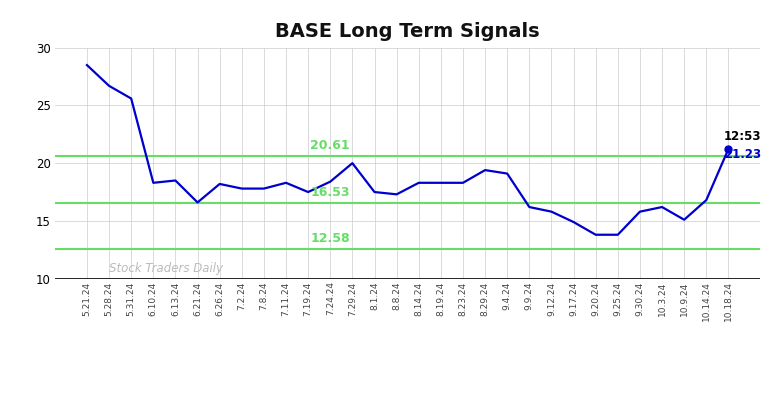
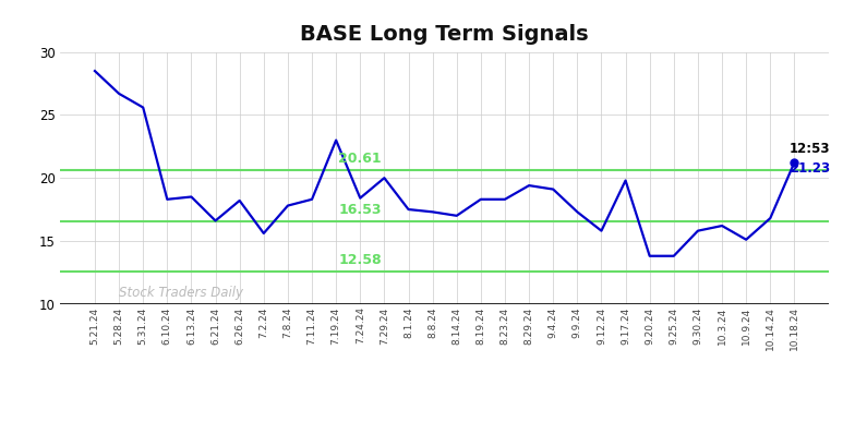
7.2.24: 17.8 -> 15.6
7.19.24: 17.5 -> 23.0
8.14.24: 18.3 -> 17.0
9.9.24: 16.2 -> 17.3
9.17.24: 14.9 -> 19.8
